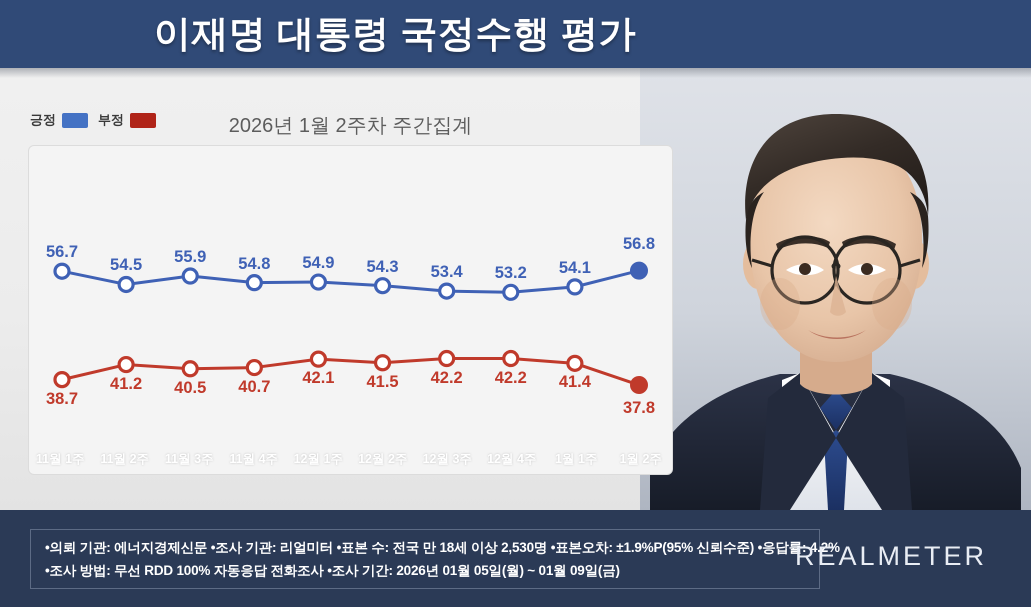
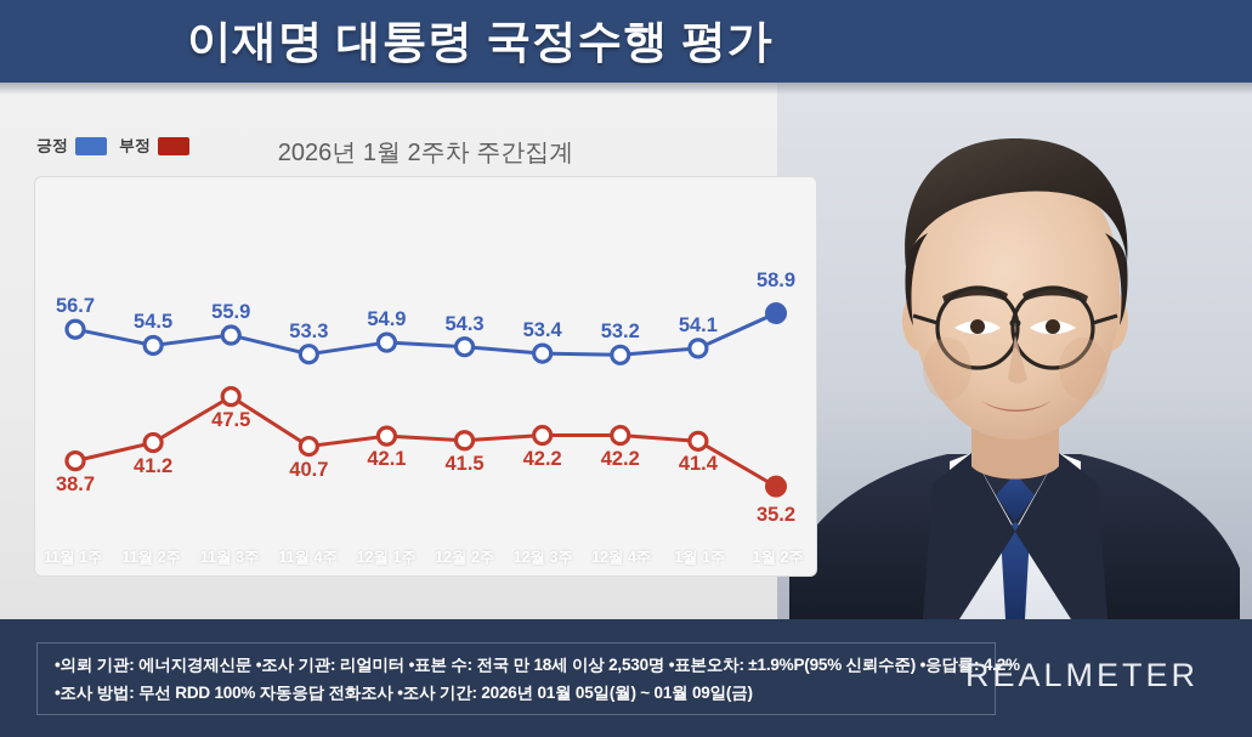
부정/11월 3주: 40.5 -> 47.5
긍정/11월 4주: 54.8 -> 53.3
긍정/1월 2주: 56.8 -> 58.9
부정/1월 2주: 37.8 -> 35.2
